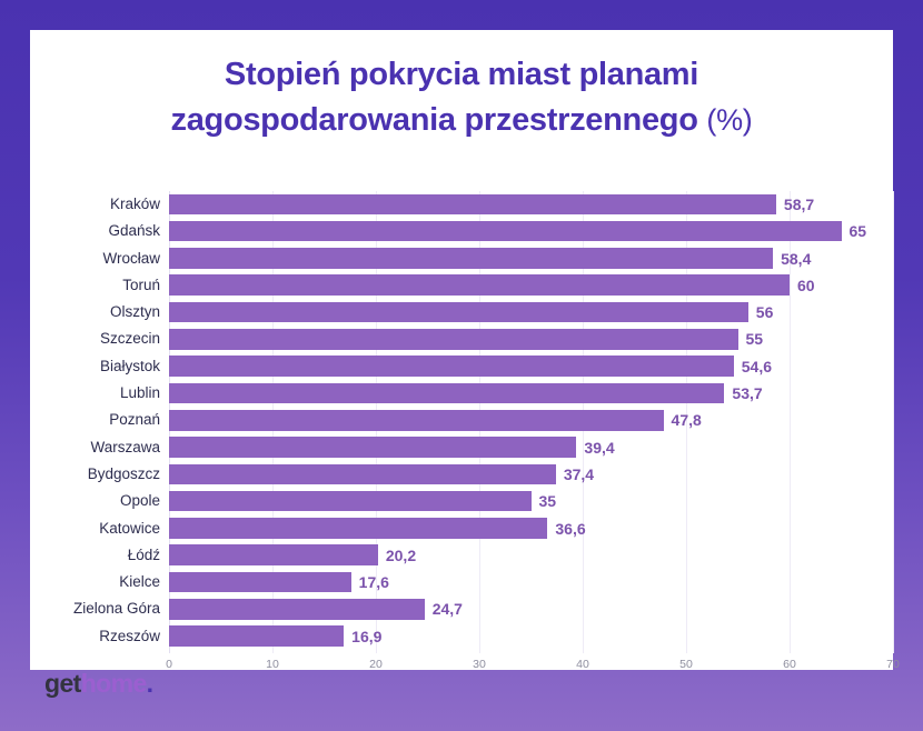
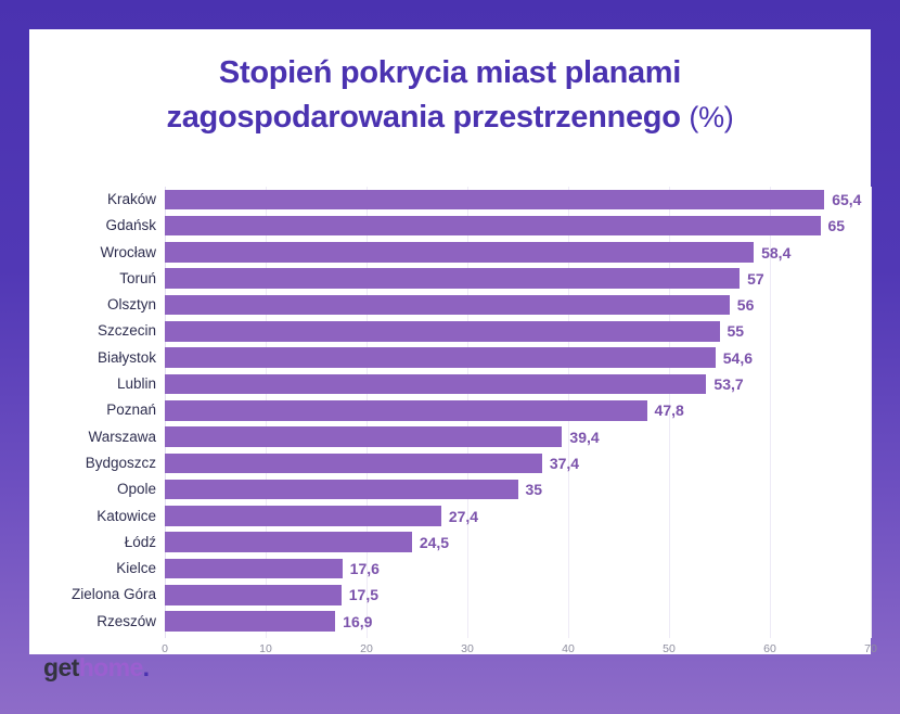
Kraków: 58,7 -> 65,4
Toruń: 60 -> 57
Katowice: 36,6 -> 27,4
Łódź: 20,2 -> 24,5
Zielona Góra: 24,7 -> 17,5
